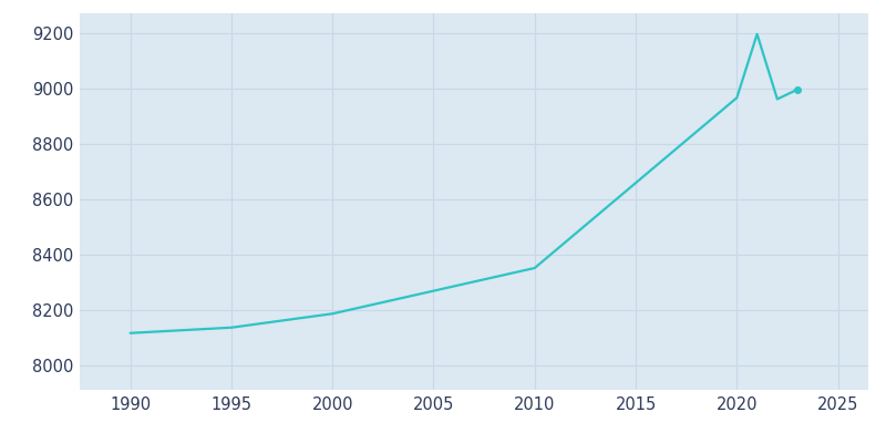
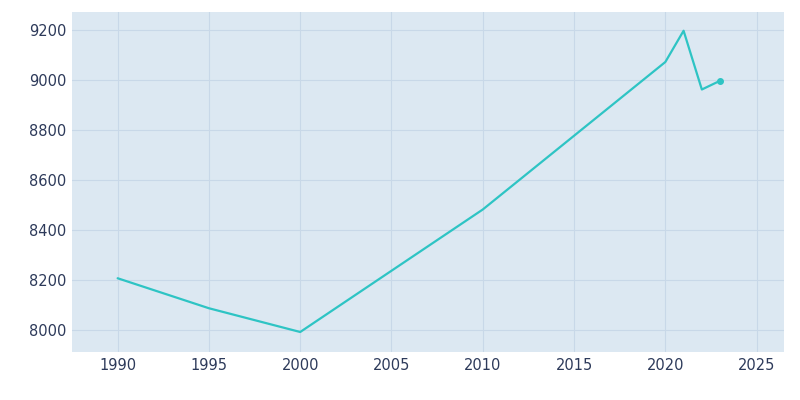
1990: 8115 -> 8205
1995: 8135 -> 8085
2000: 8185 -> 7990
2010: 8350 -> 8480
2020: 8965 -> 9070
